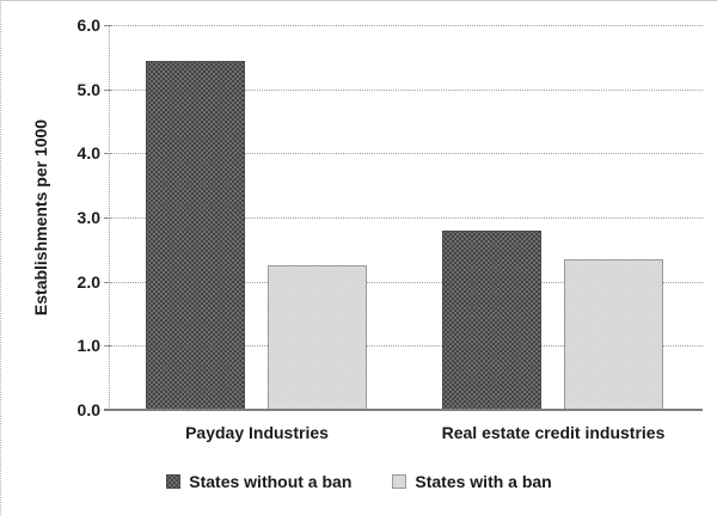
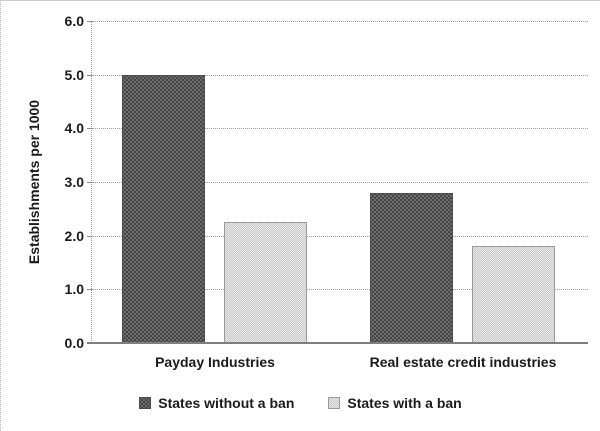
States without a ban/Payday Industries: 5.5 -> 5.0
States with a ban/Real estate credit industries: 2.4 -> 1.8
